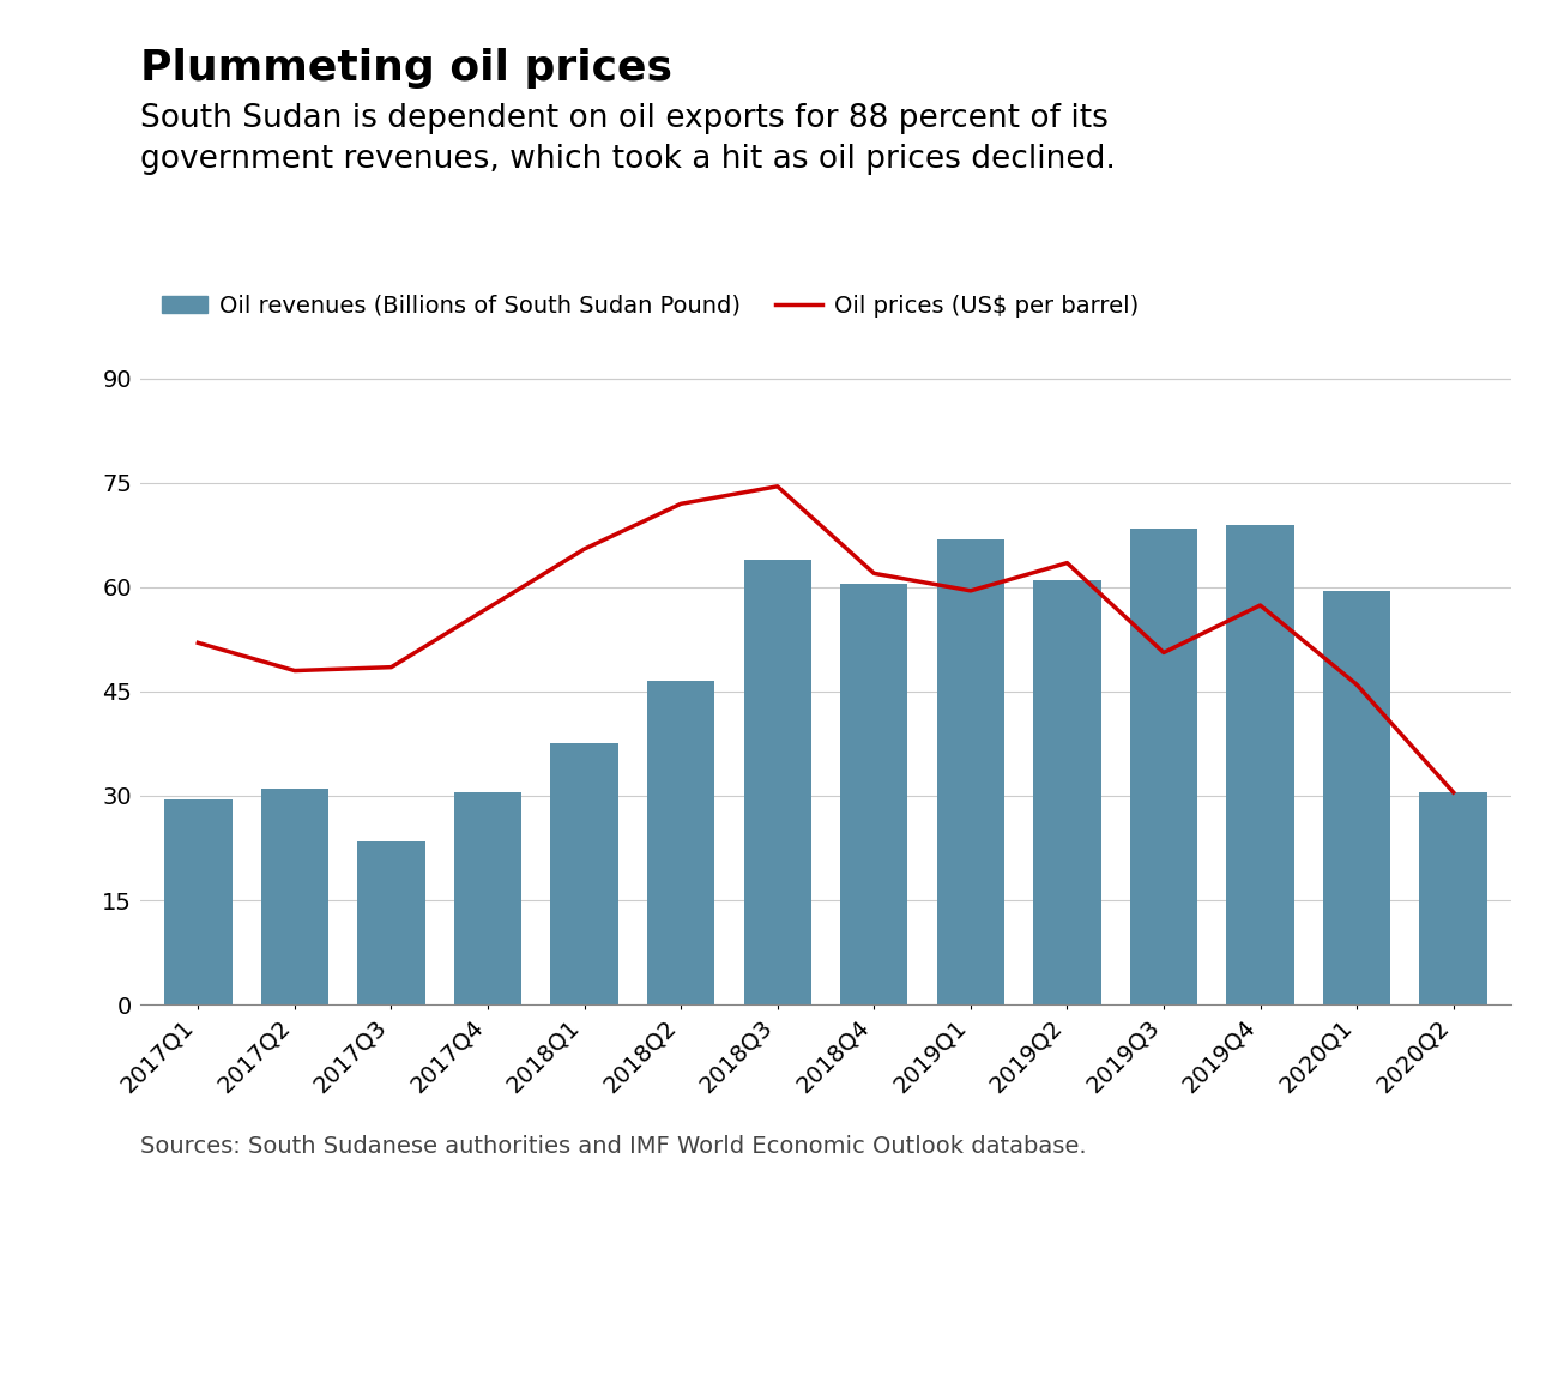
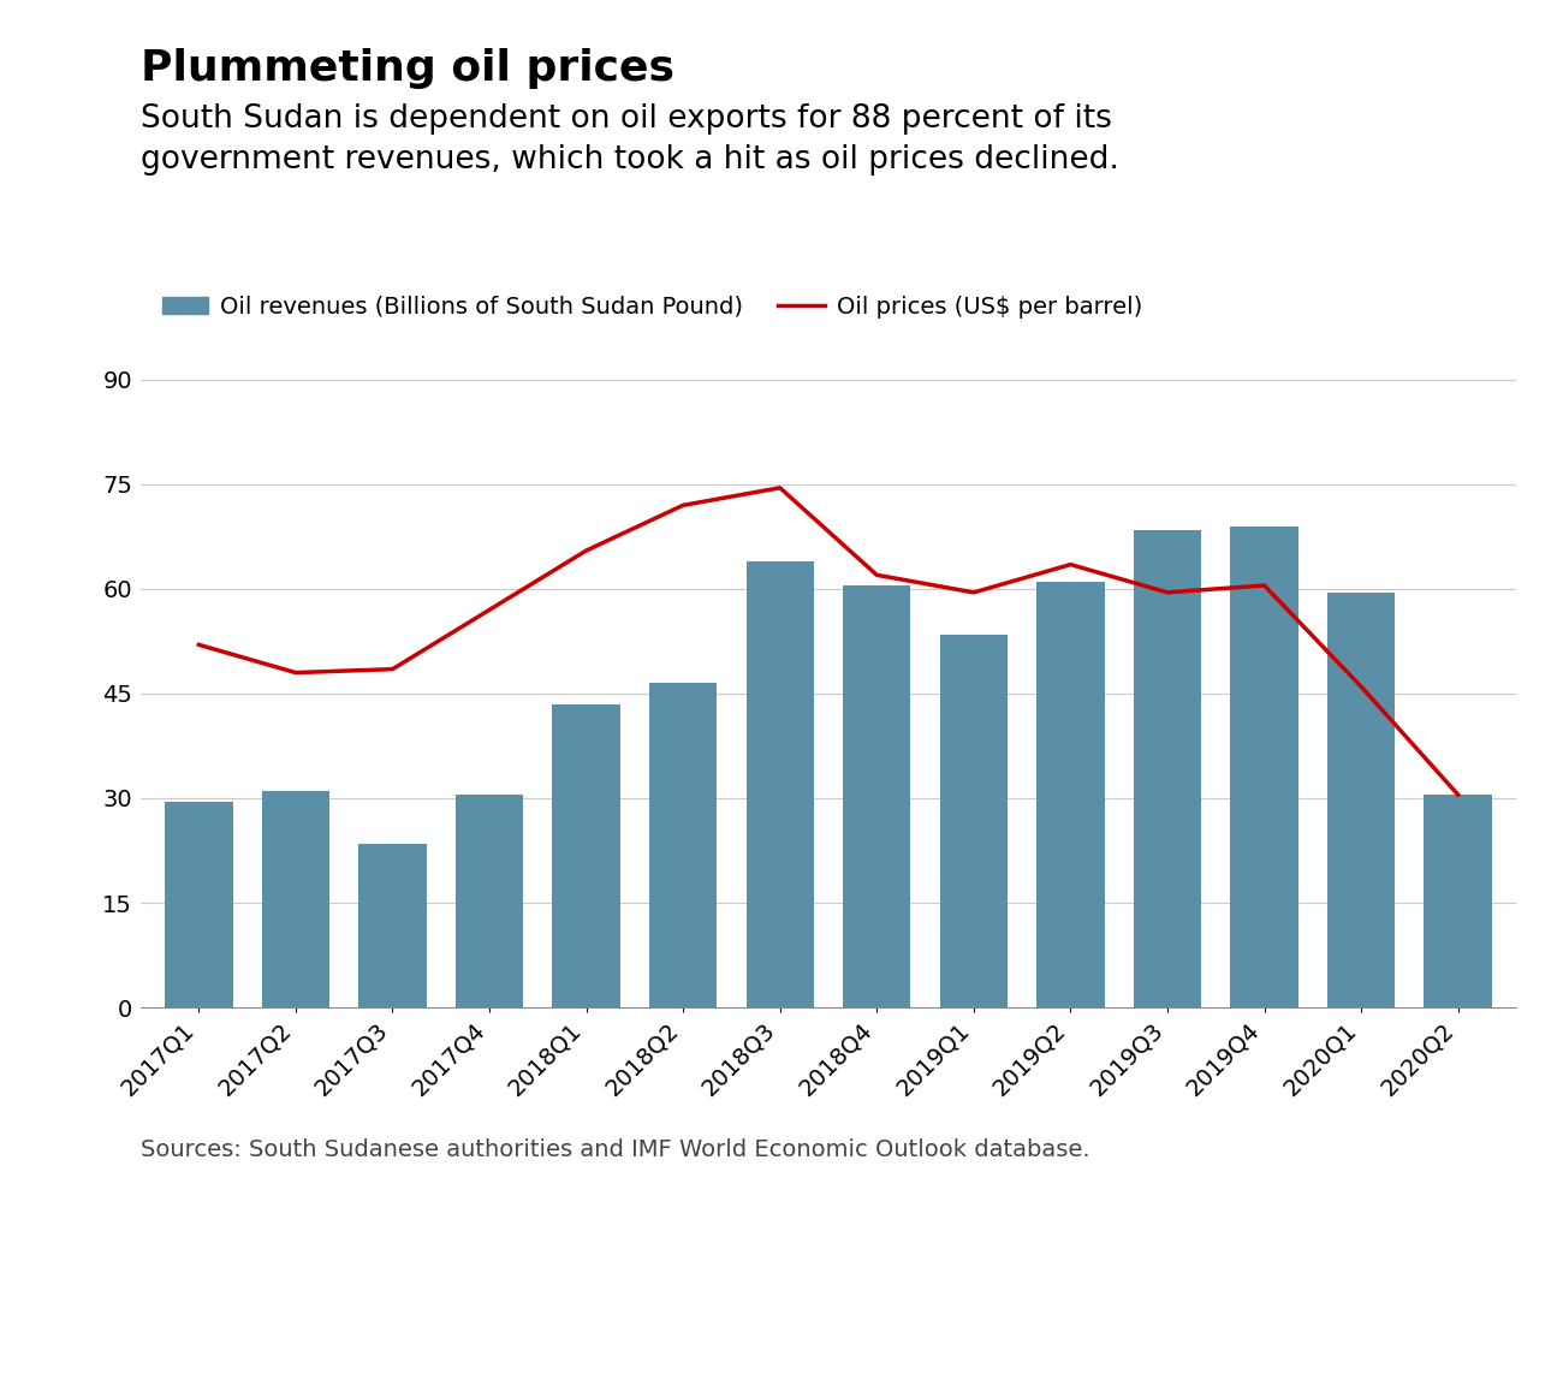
Oil revenues (Billions of South Sudan Pound)/2018Q1: 37.6 -> 43.5
Oil revenues (Billions of South Sudan Pound)/2019Q1: 66.8 -> 53.5
Oil prices (US$ per barrel)/2019Q3: 50.6 -> 59.5
Oil prices (US$ per barrel)/2019Q4: 57.4 -> 60.5
